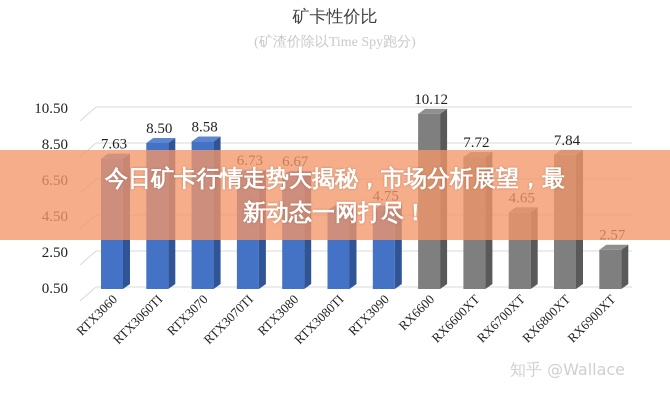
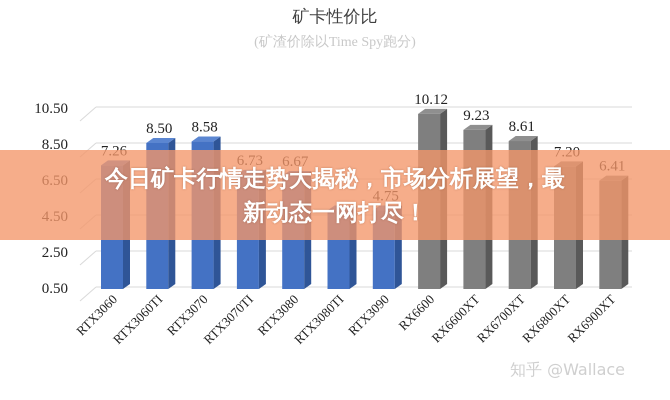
RTX3060: 7.63 -> 7.26
RX6600XT: 7.72 -> 9.23
RX6700XT: 4.65 -> 8.61
RX6800XT: 7.84 -> 7.20
RX6900XT: 2.57 -> 6.41
